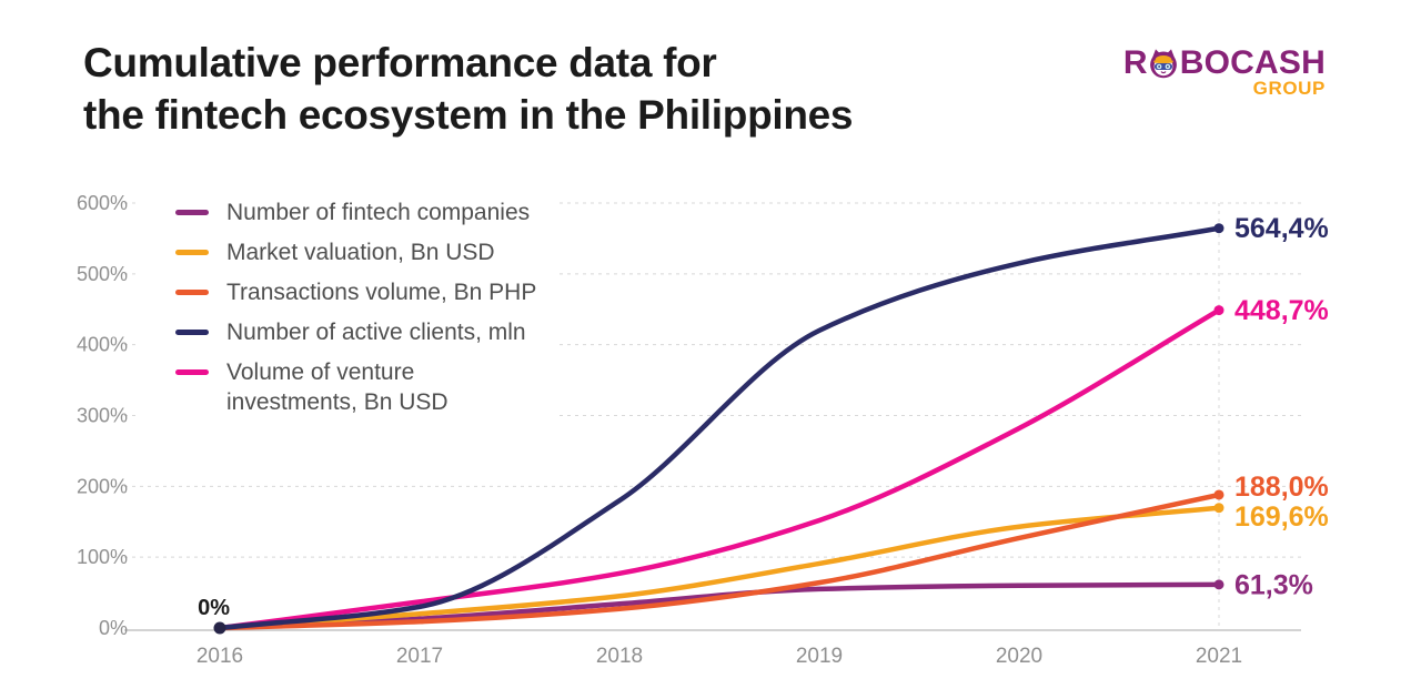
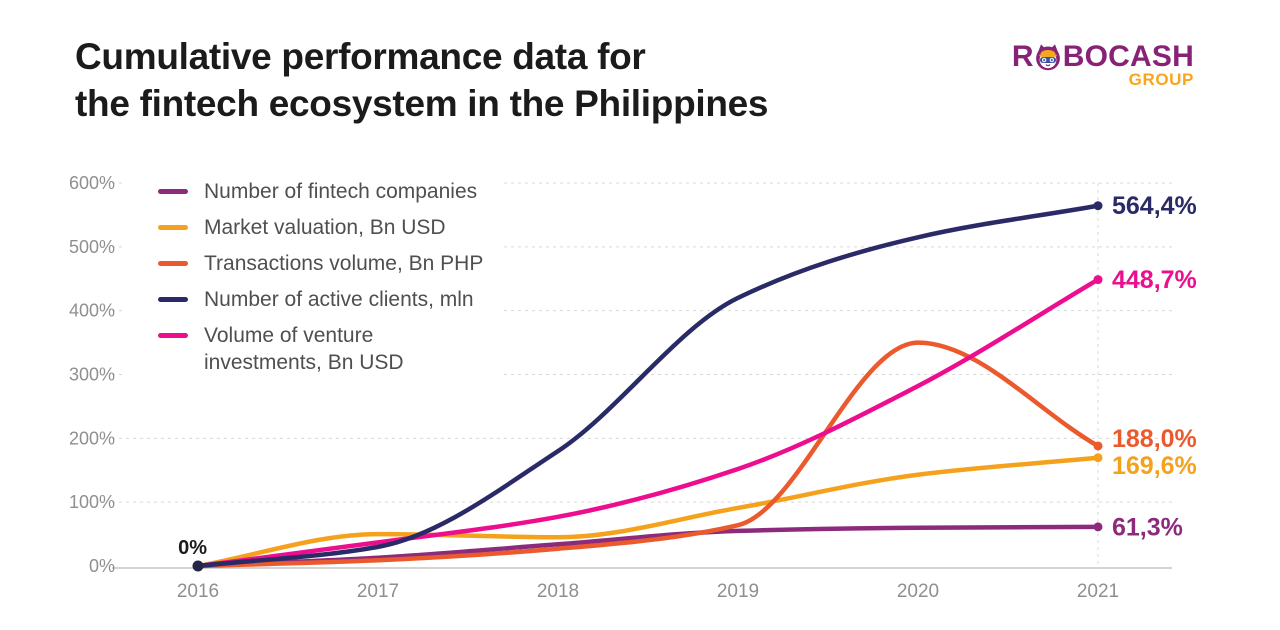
Market valuation, Bn USD/2017: 20% -> 50%
Transactions volume, Bn PHP/2020: 130% -> 350%
